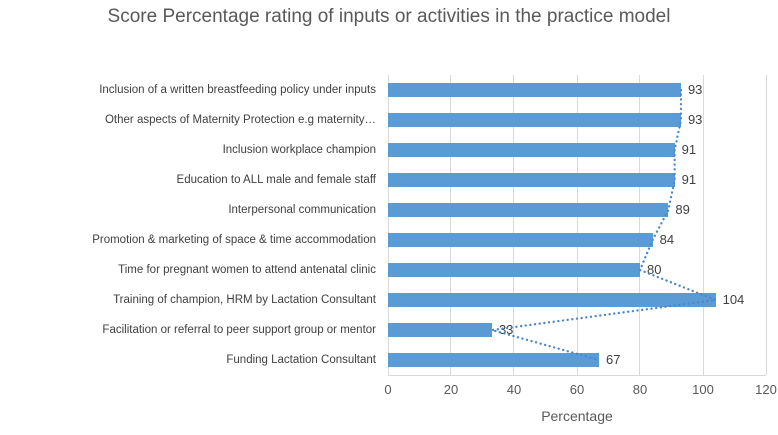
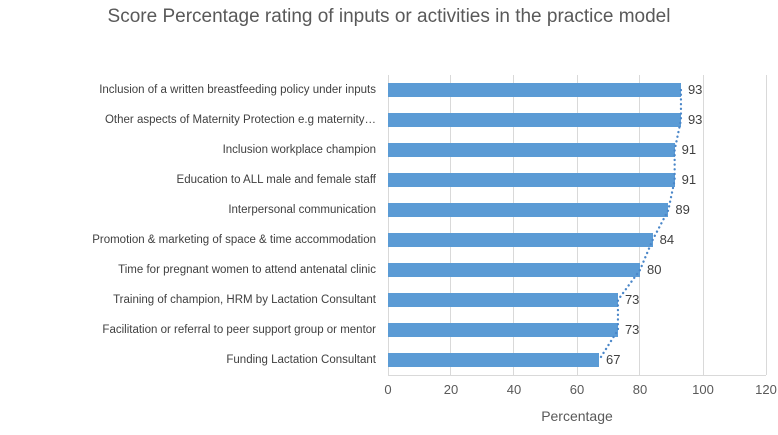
Training of champion, HRM by Lactation Consultant: 104 -> 73
Facilitation or referral to peer support group or mentor: 33 -> 73
